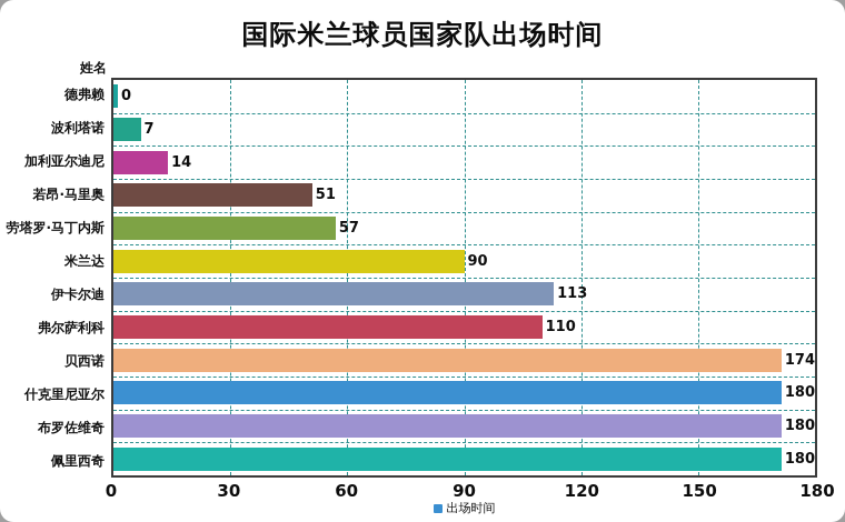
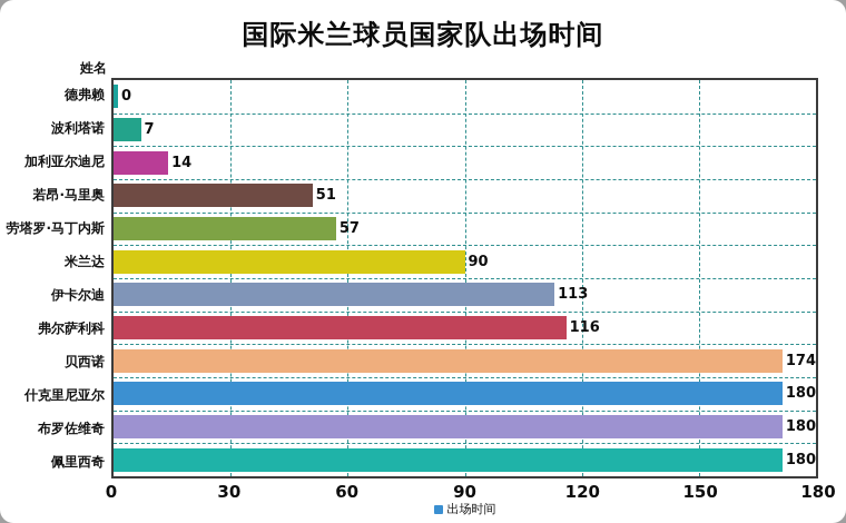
弗尔萨利科: 110 -> 116
